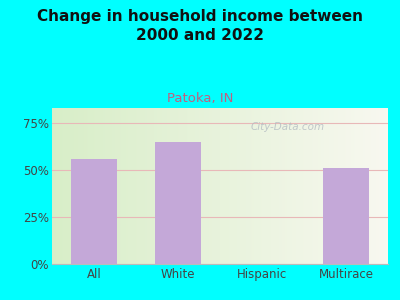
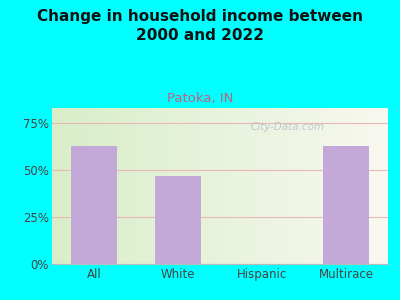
All: 56% -> 63%
White: 65% -> 47%
Multirace: 51% -> 63%
